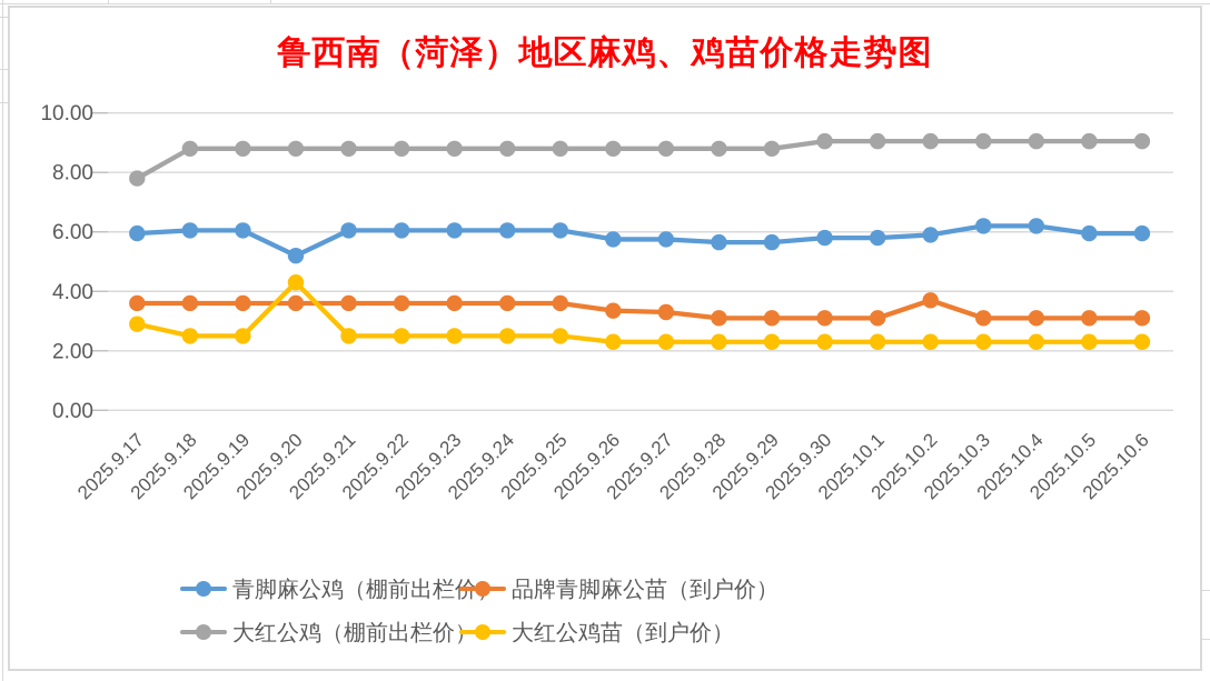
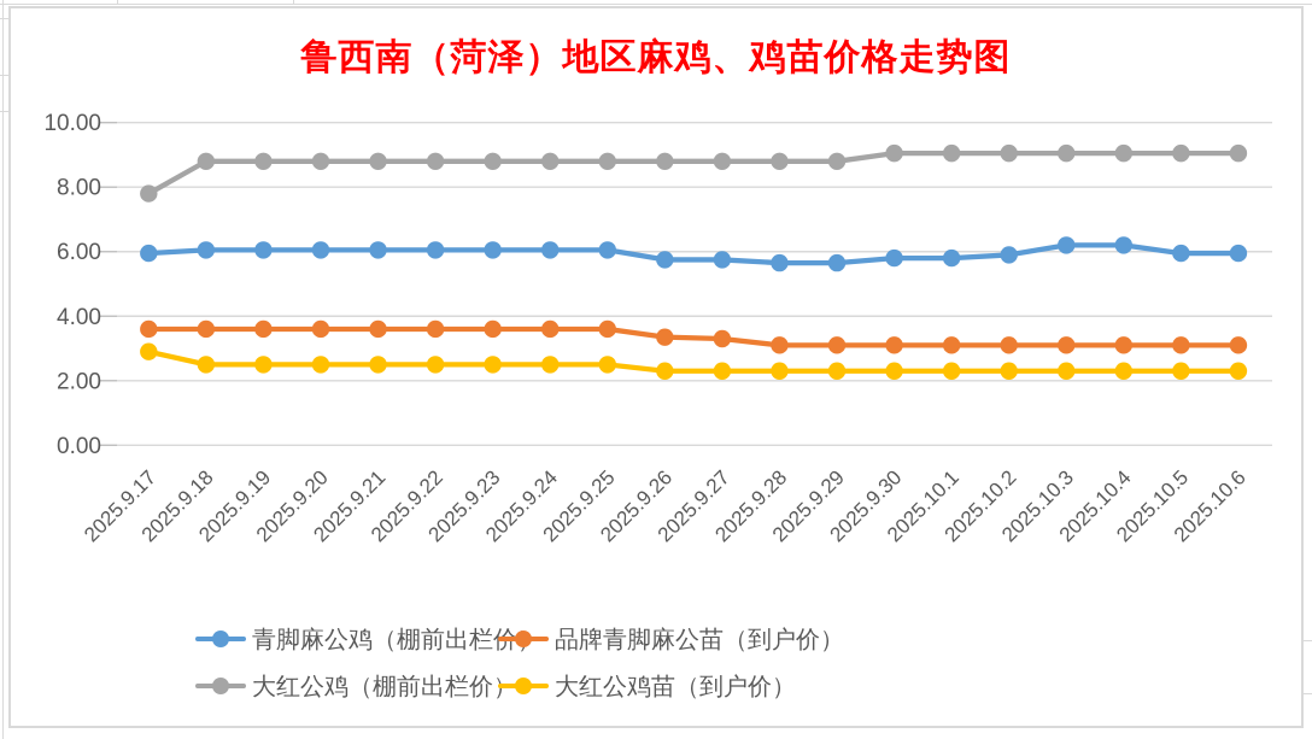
青脚麻公鸡（棚前出栏价）/2025.9.20: 5.2 -> 6.0
大红公鸡苗（到户价）/2025.9.20: 4.3 -> 2.5
品牌青脚麻公苗（到户价）/2025.10.2: 3.7 -> 3.1
